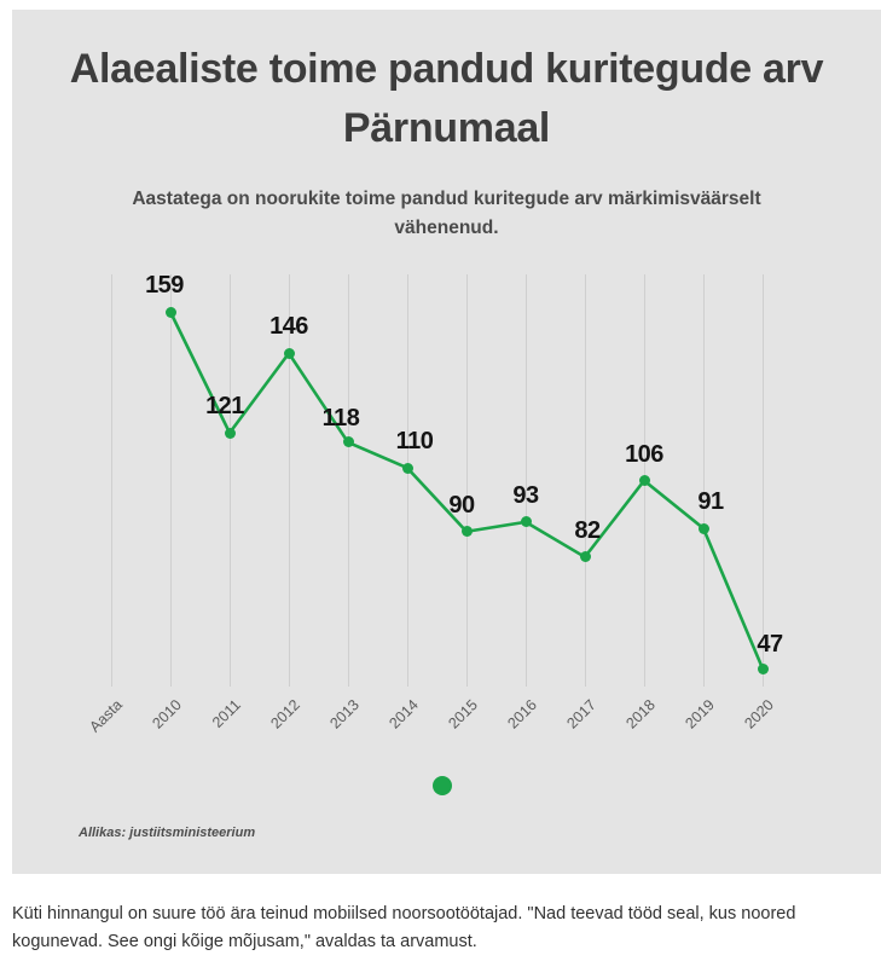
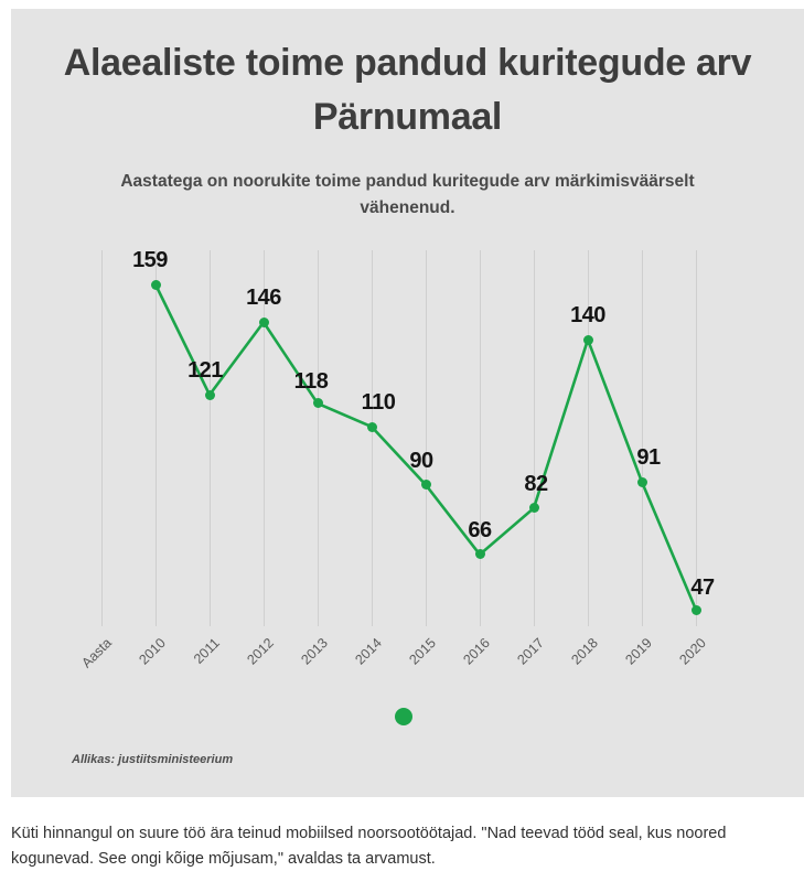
2016: 93 -> 66
2018: 106 -> 140
